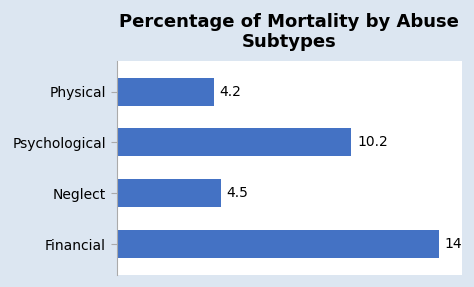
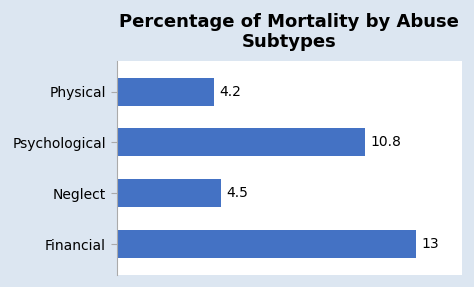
Psychological: 10.2 -> 10.8
Financial: 14 -> 13
